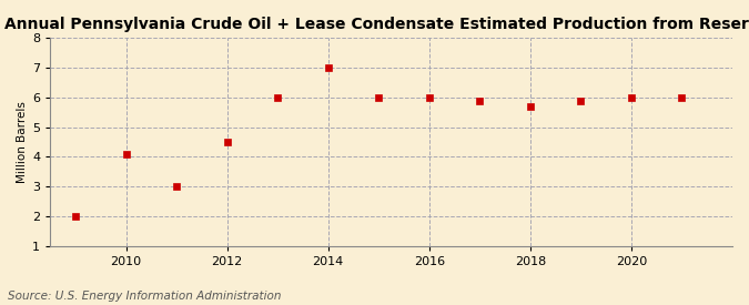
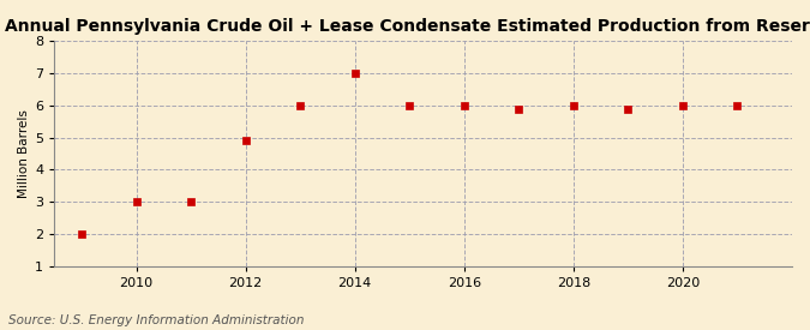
2010: 4.1 -> 3.0
2012: 4.5 -> 4.9
2018: 5.7 -> 6.0
